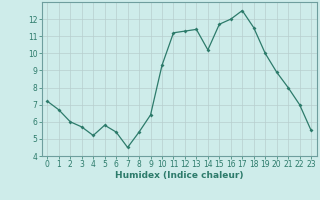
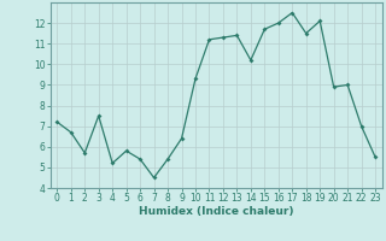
2: 6.0 -> 5.7
3: 5.7 -> 7.5
19: 10.0 -> 12.1
21: 8.0 -> 9.0
